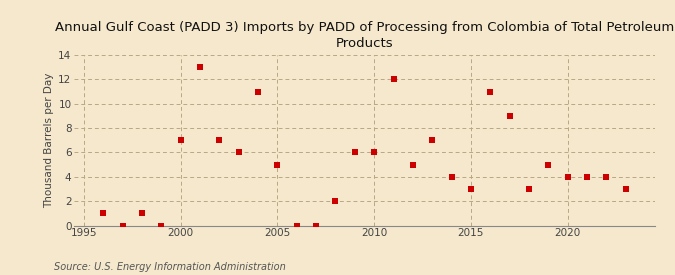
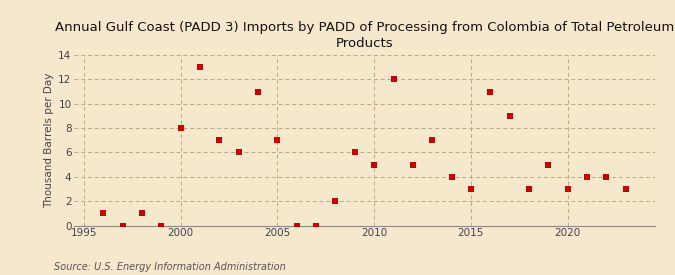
2000: 7 -> 8
2005: 5 -> 7
2010: 6 -> 5
2020: 4 -> 3
